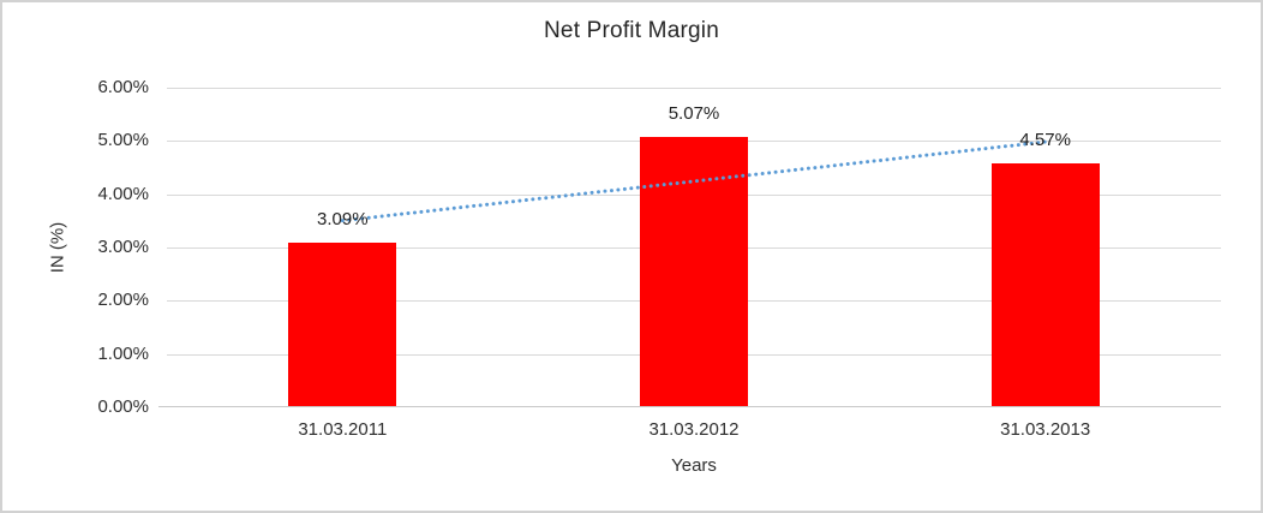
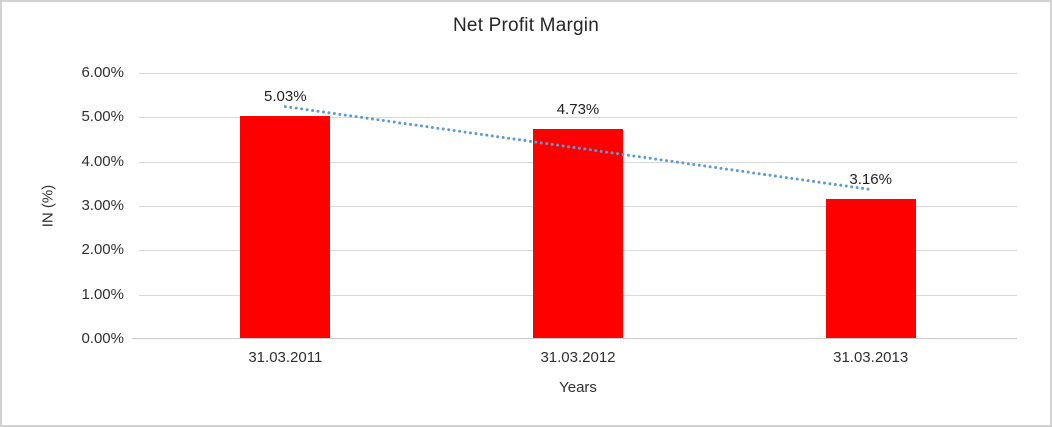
31.03.2011: 3.09% -> 5.03%
31.03.2012: 5.07% -> 4.73%
31.03.2013: 4.57% -> 3.16%
